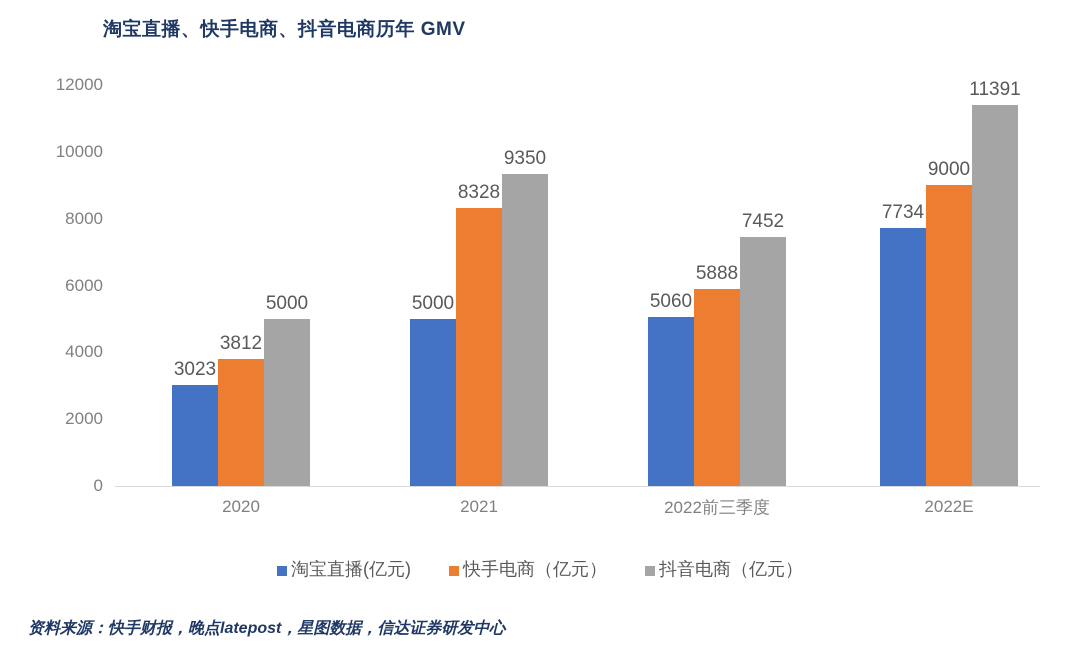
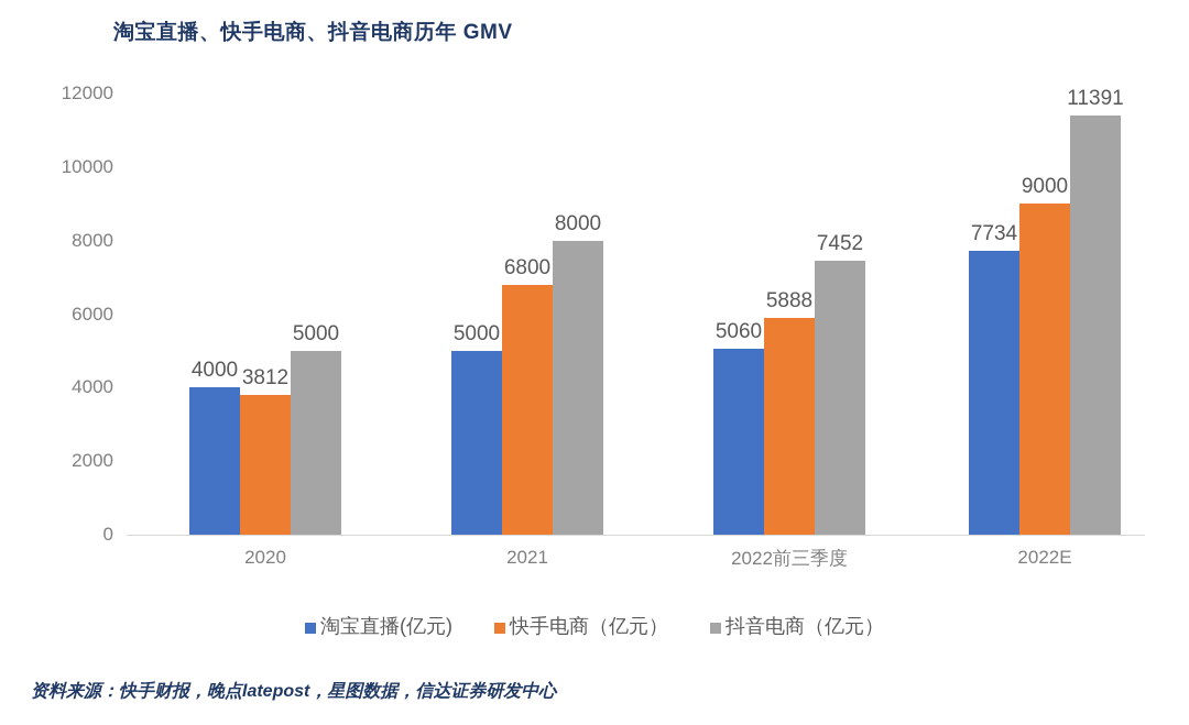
淘宝直播(亿元)/2020: 3023 -> 4000
快手电商（亿元）/2021: 8328 -> 6800
抖音电商（亿元）/2021: 9350 -> 8000
